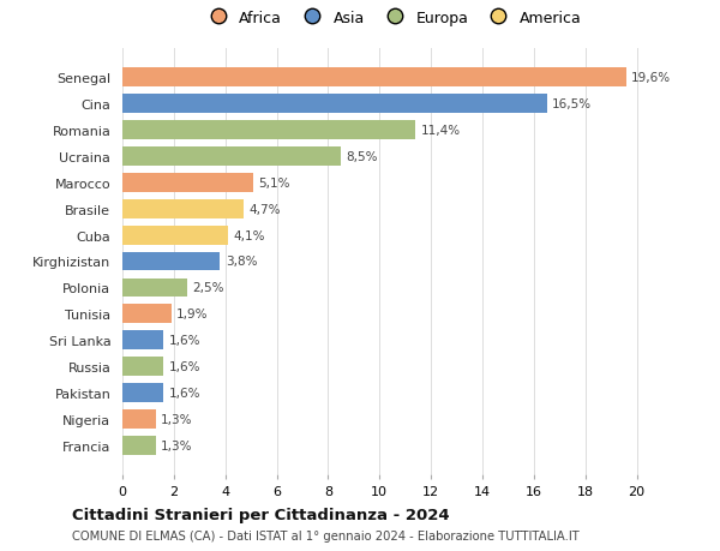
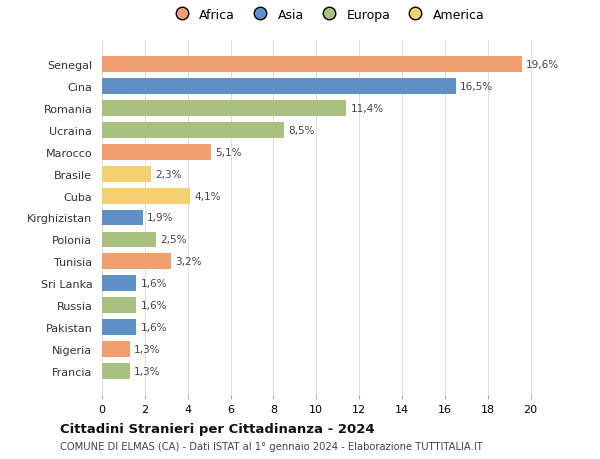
Brasile: 4,7% -> 2,3%
Kirghizistan: 3,8% -> 1,9%
Tunisia: 1,9% -> 3,2%
